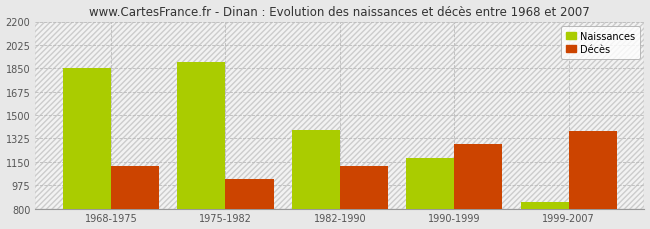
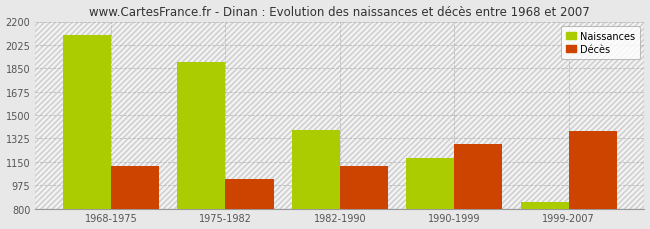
Naissances/1968-1975: 1850 -> 2100
